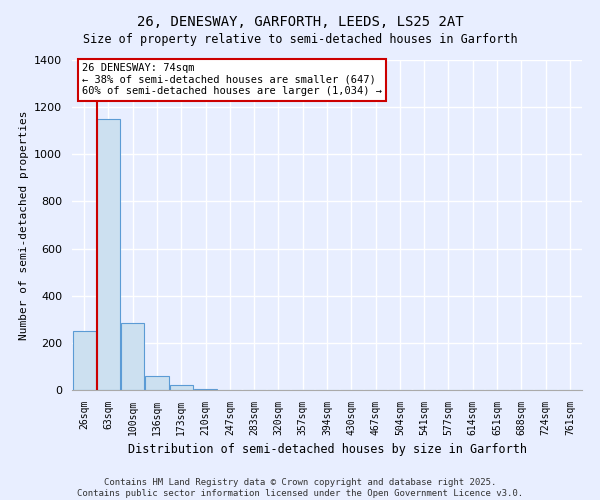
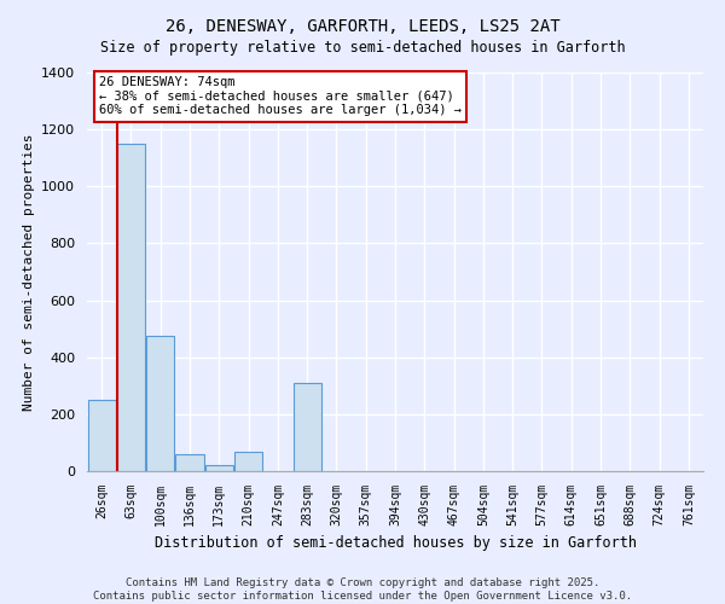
100sqm: 285 -> 475
210sqm: 5 -> 70
283sqm: 1 -> 310
